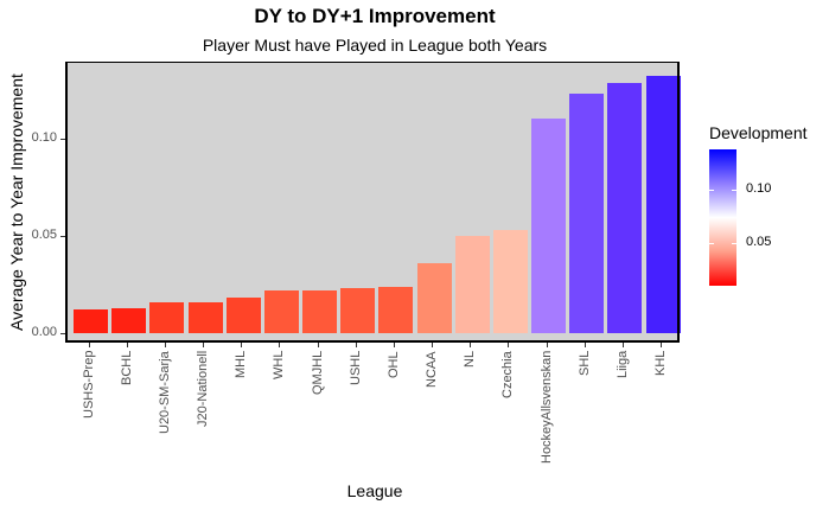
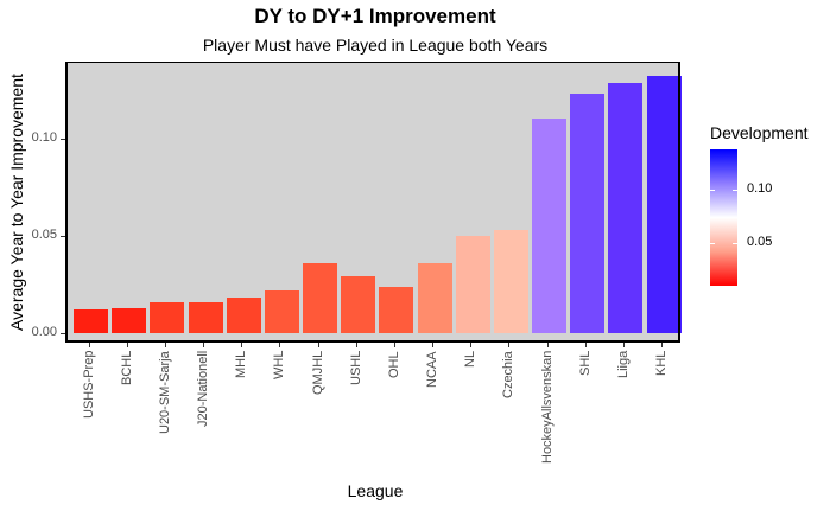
QMJHL: 0.022 -> 0.036
USHL: 0.023 -> 0.029
